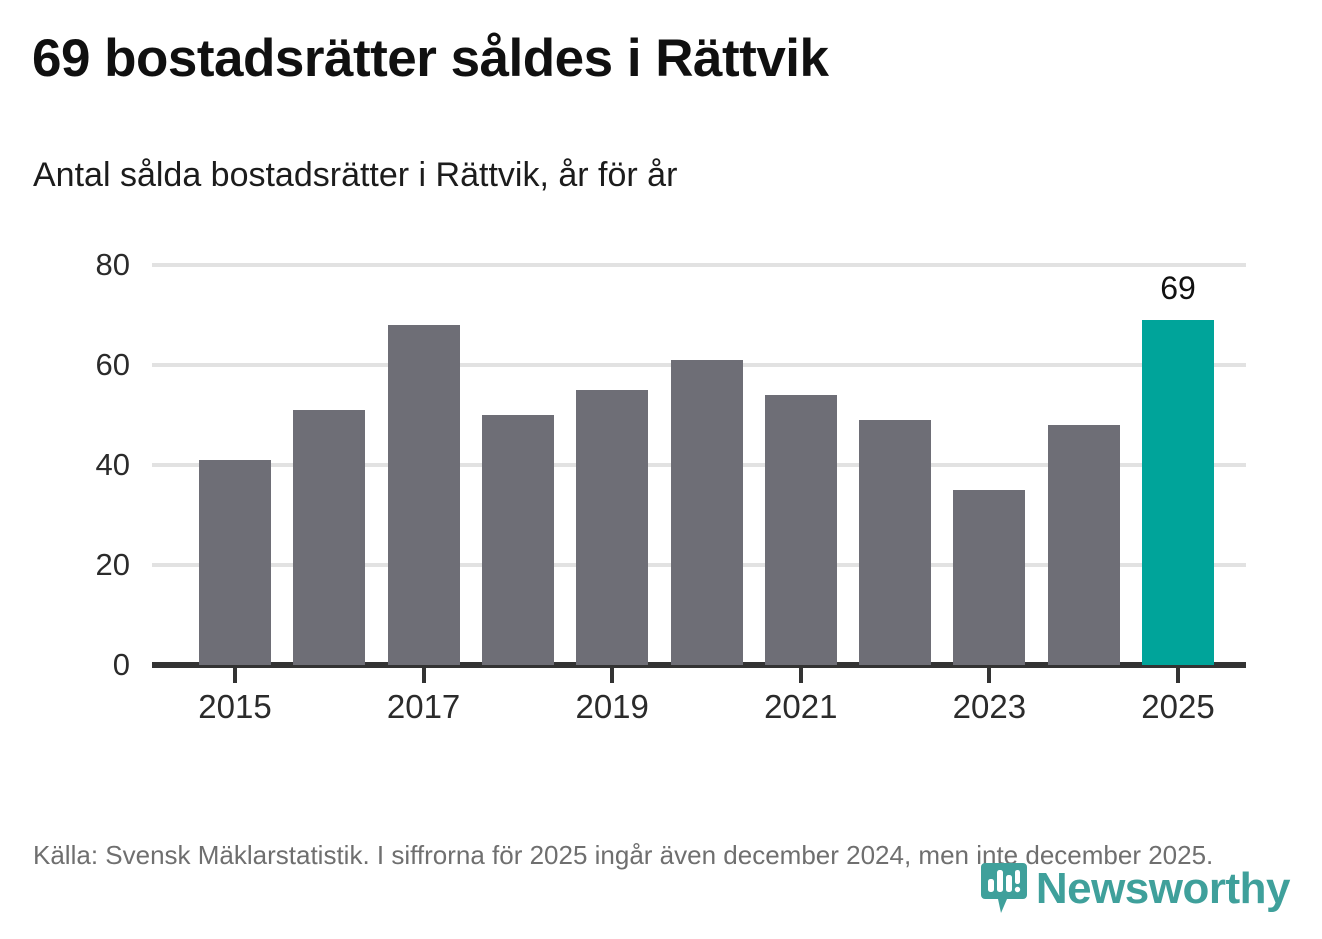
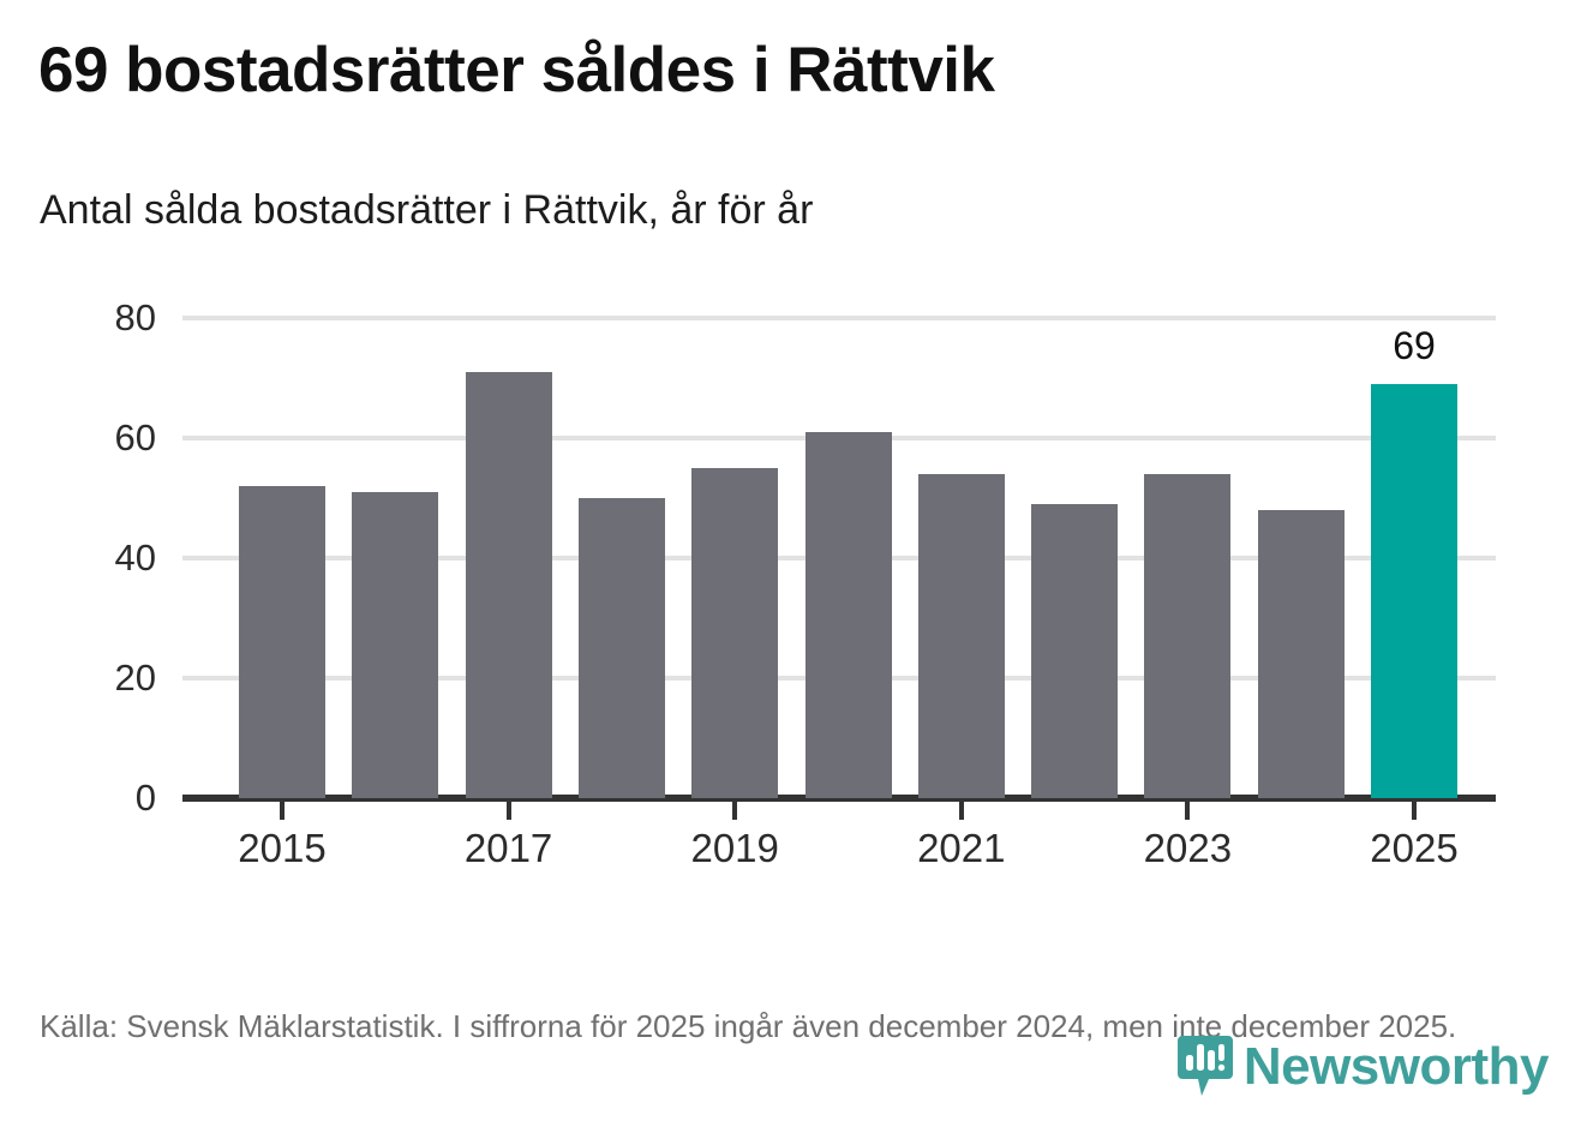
2015: 41 -> 52
2017: 68 -> 71
2023: 35 -> 54
